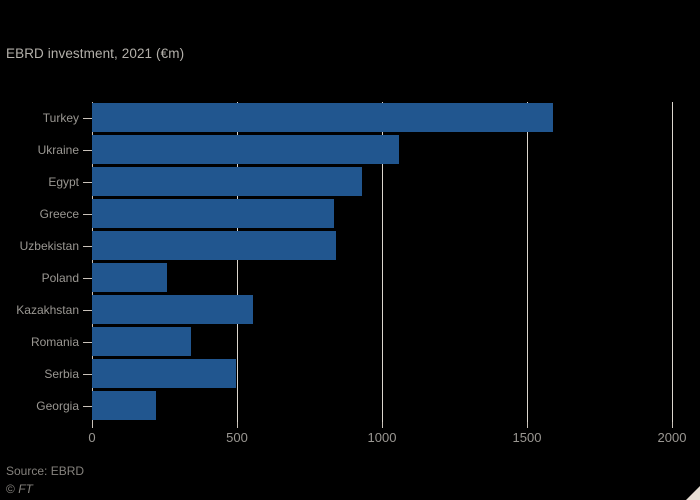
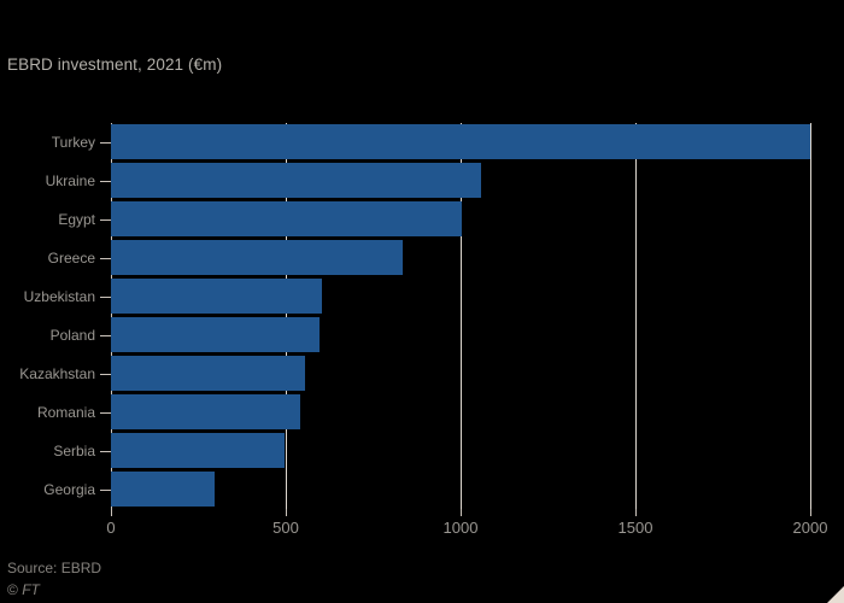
Turkey: 1590 -> 2000
Egypt: 930 -> 1000
Uzbekistan: 840 -> 600
Poland: 260 -> 600
Romania: 340 -> 540
Georgia: 220 -> 300
